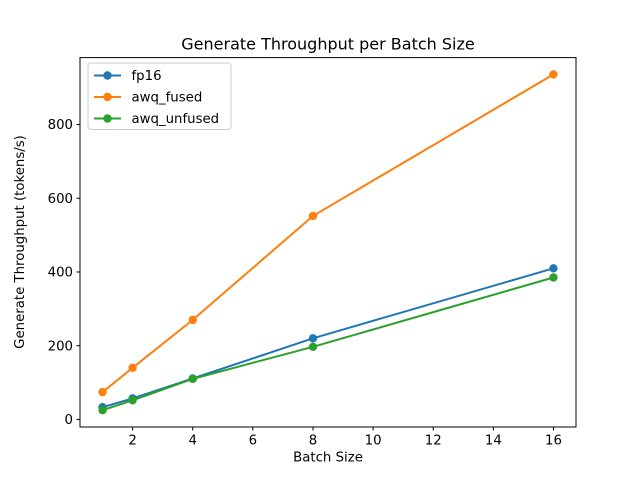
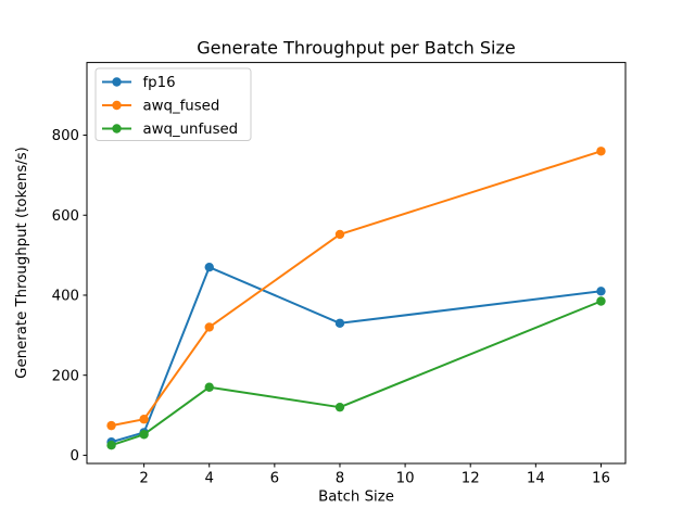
awq_fused/2: 140 -> 90
fp16/4: 110 -> 470
awq_fused/4: 270 -> 320
awq_unfused/4: 110 -> 170
fp16/8: 220 -> 330
awq_unfused/8: 200 -> 120
awq_fused/16: 940 -> 760
